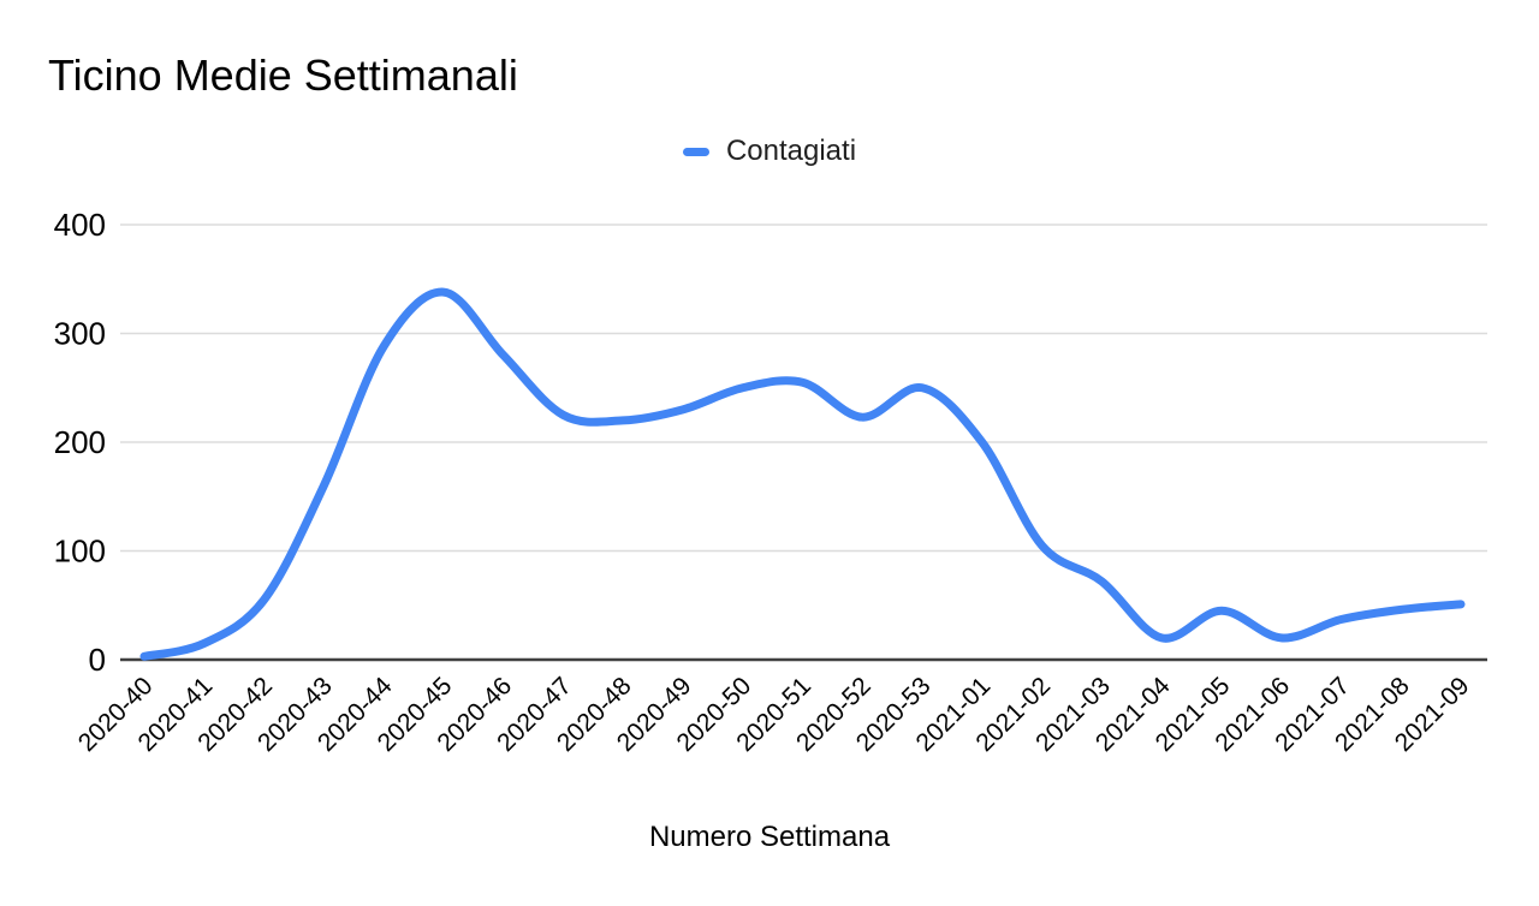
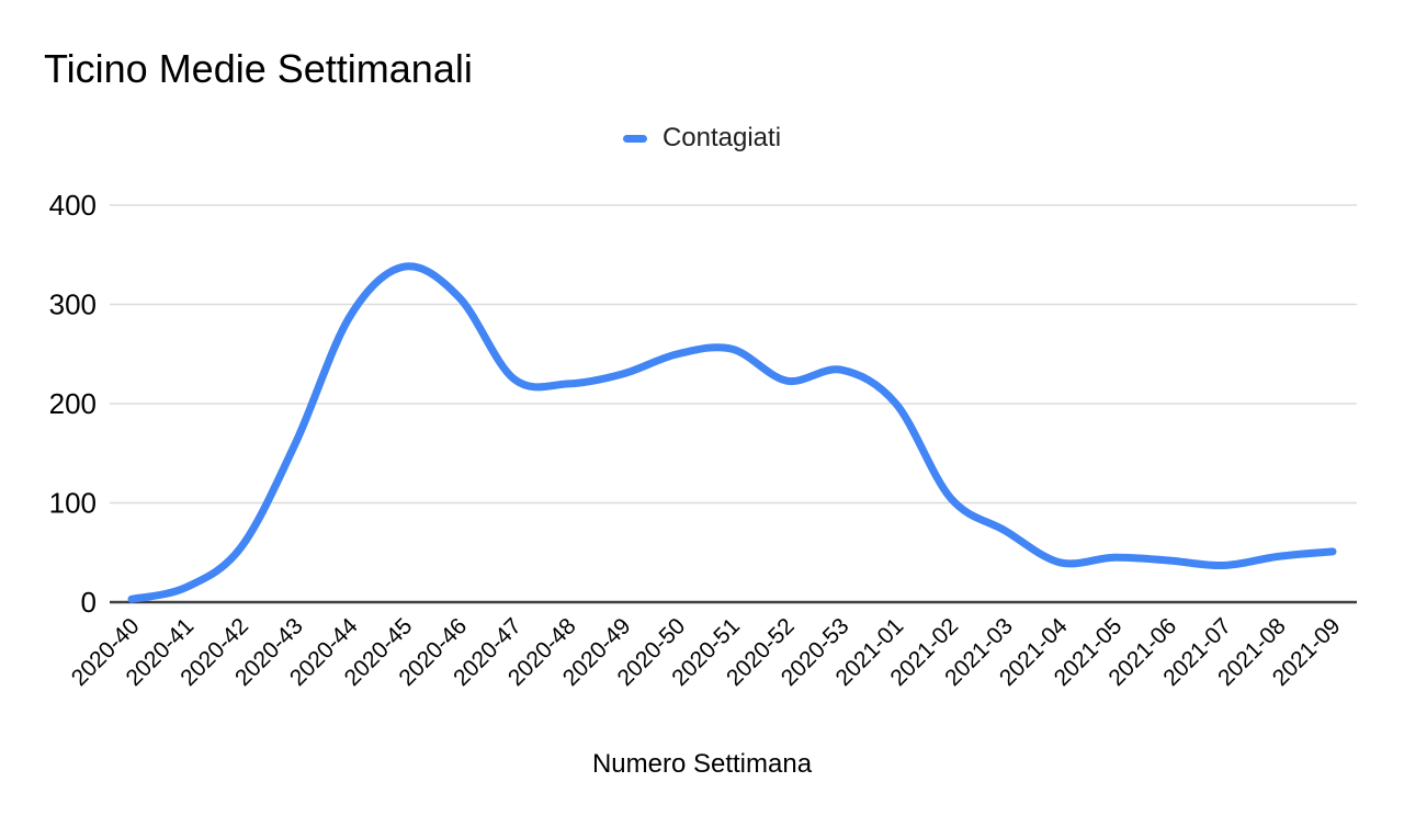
2020-46: 280 -> 310
2020-53: 250 -> 230
2021-04: 20 -> 40
2021-06: 20 -> 40
